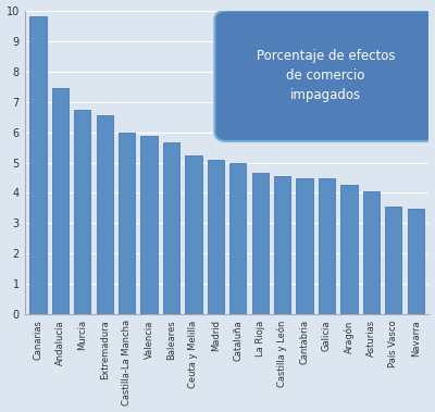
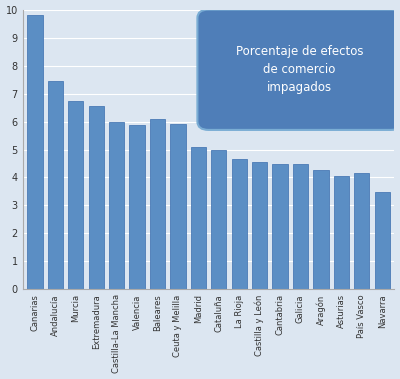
Baleares: 5.65 -> 6.10
Ceuta y Melilla: 5.25 -> 5.90
País Vasco: 3.57 -> 4.15
